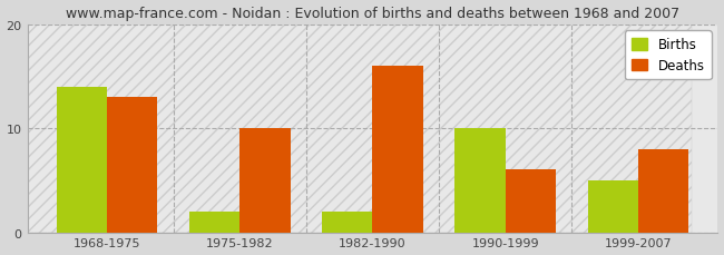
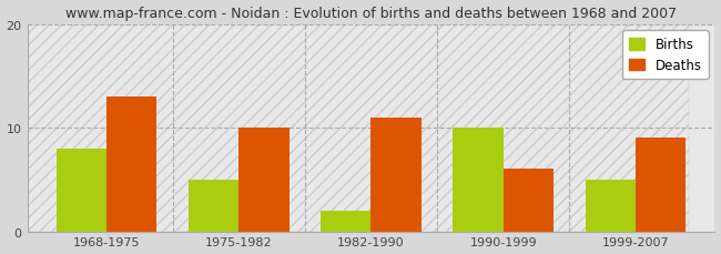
Births/1968-1975: 14 -> 8
Births/1975-1982: 2 -> 5
Deaths/1982-1990: 16 -> 11
Deaths/1999-2007: 8 -> 9
